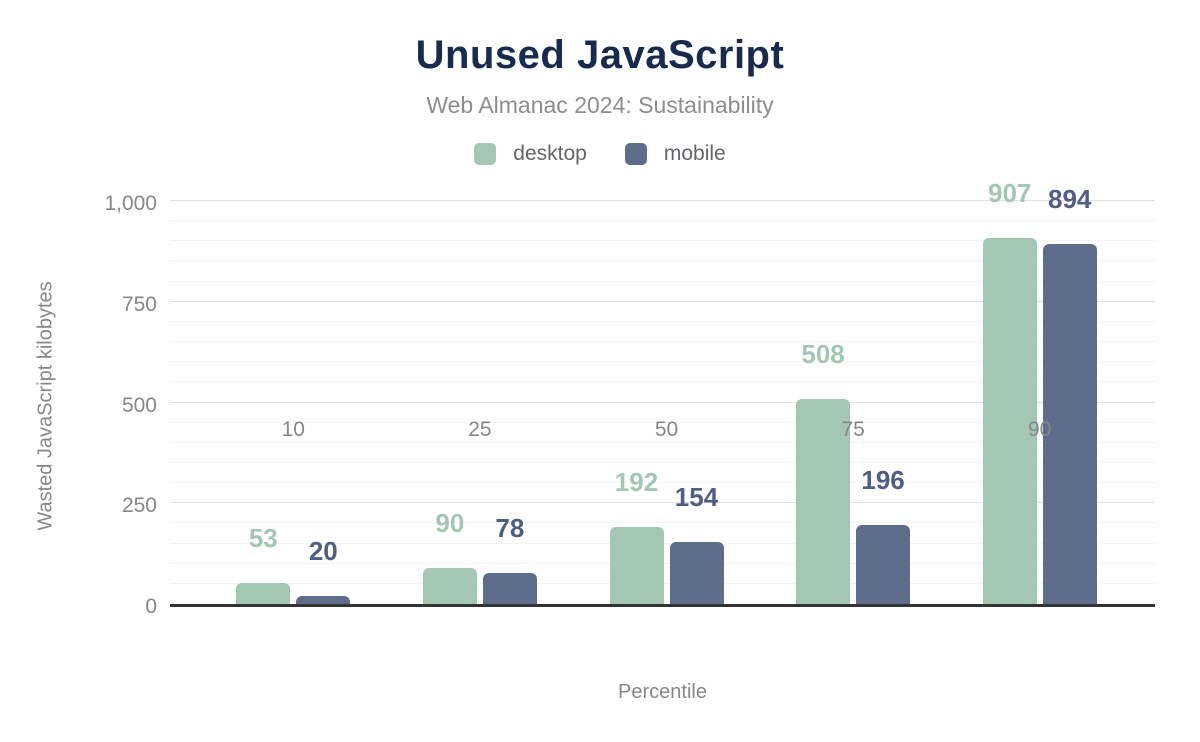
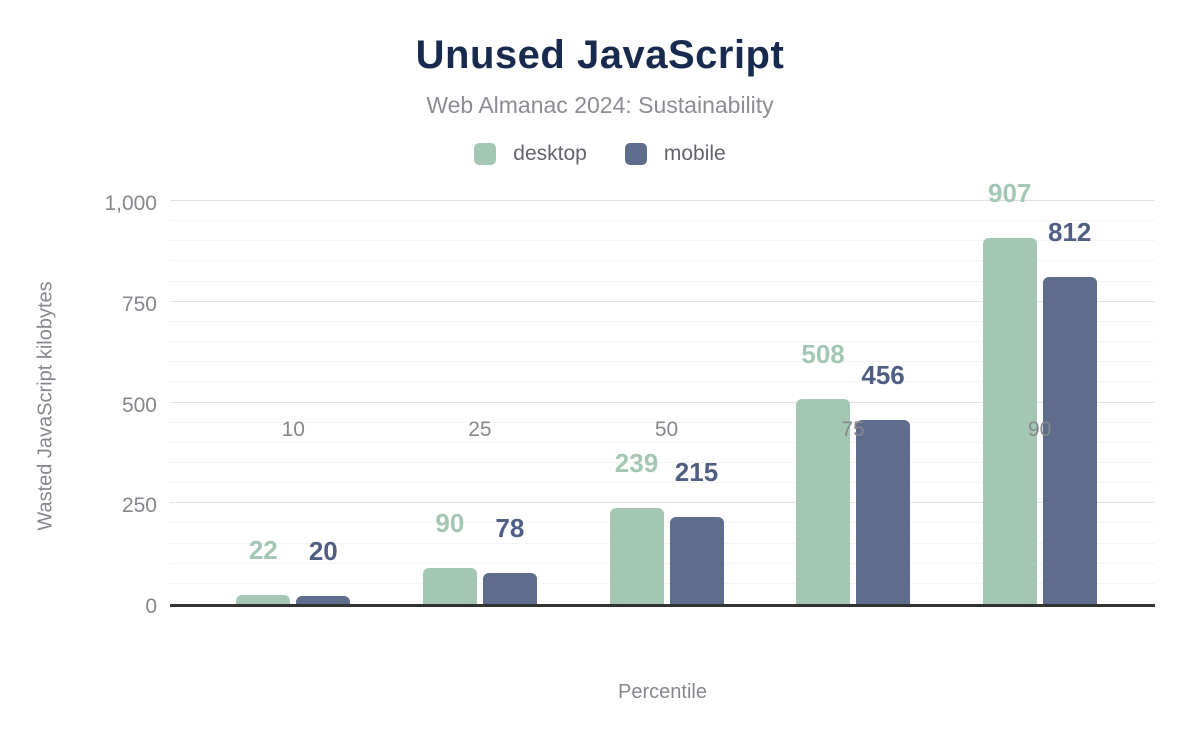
desktop/10: 53 -> 22
desktop/50: 192 -> 239
mobile/50: 154 -> 215
mobile/75: 196 -> 456
mobile/90: 894 -> 812
